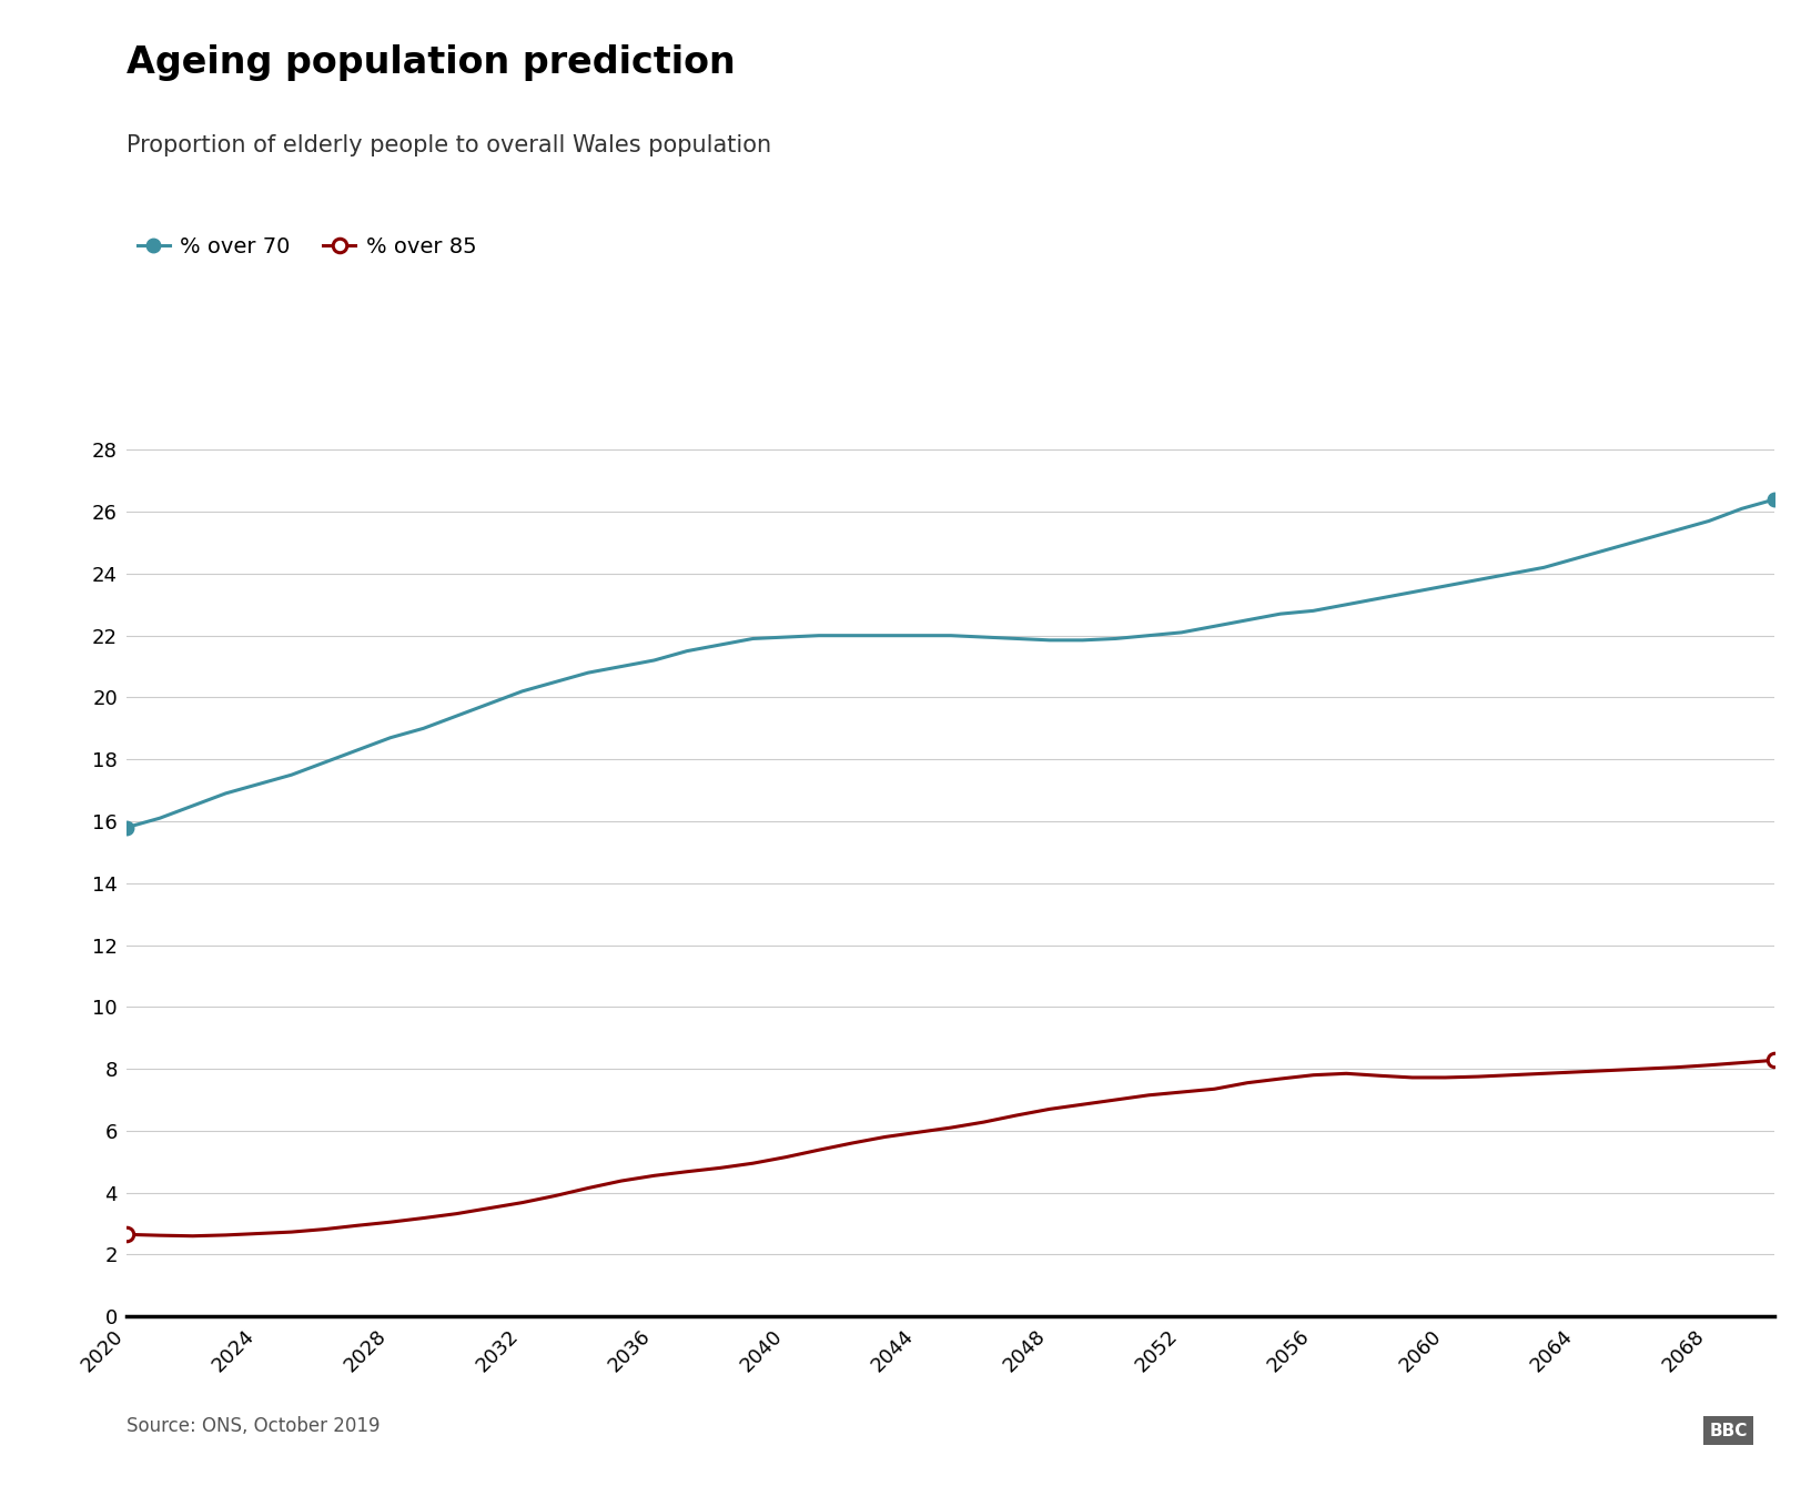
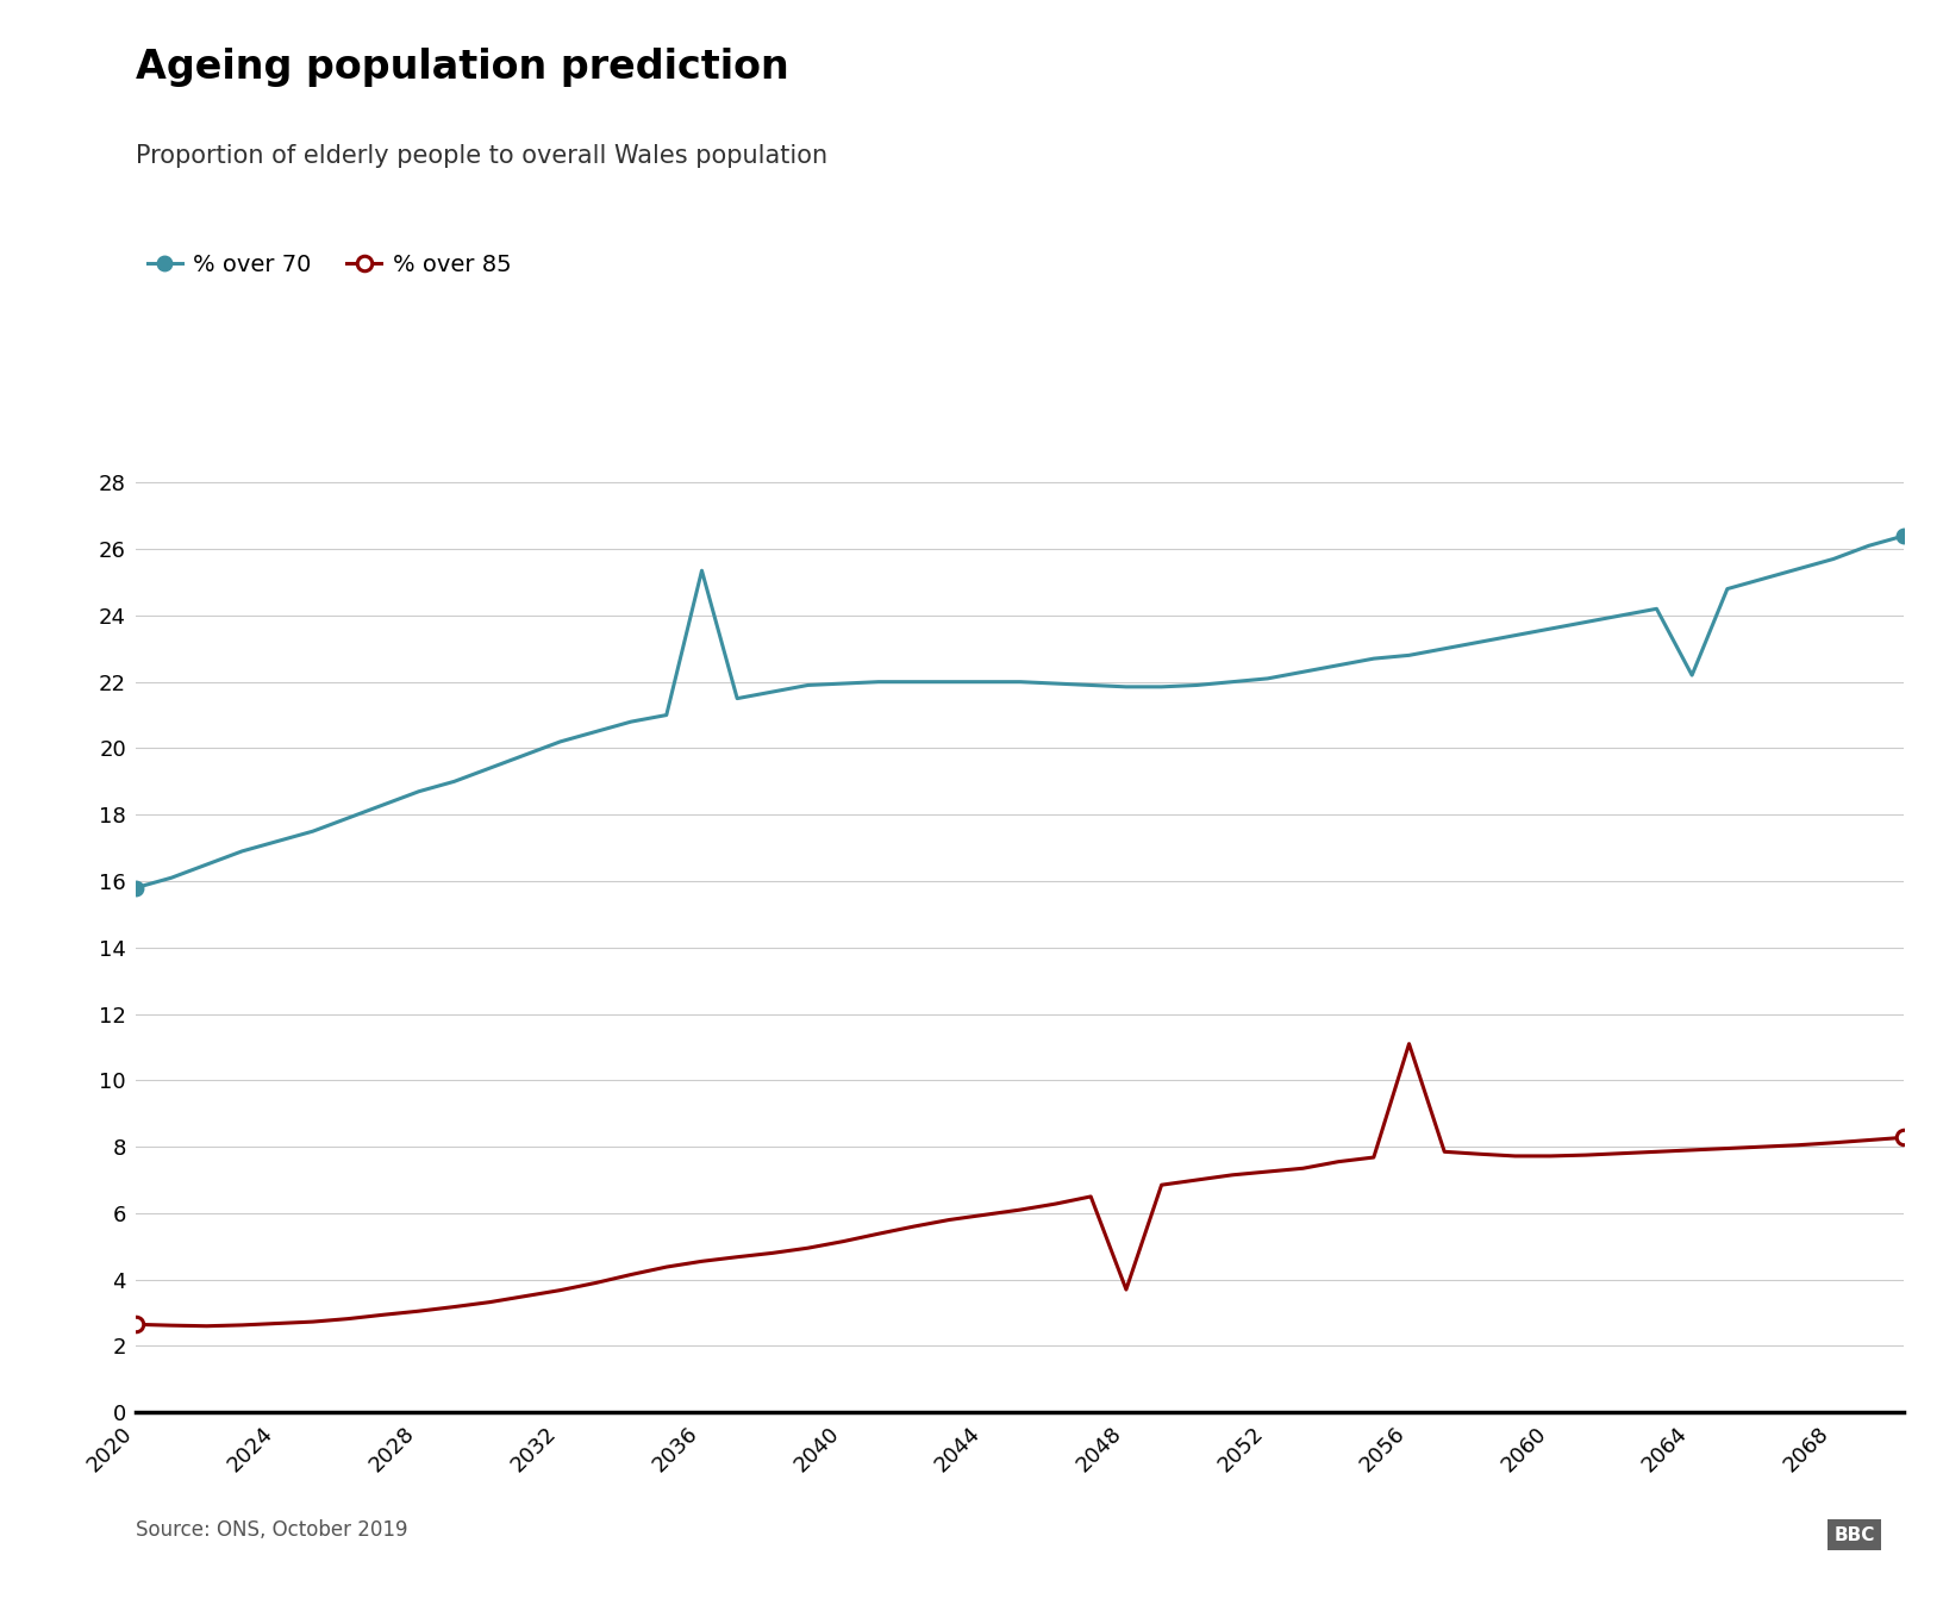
% over 70/2036: 21.20 -> 25.35
% over 85/2048: 6.70 -> 3.70
% over 85/2056: 7.80 -> 11.10
% over 70/2064: 24.50 -> 22.20
